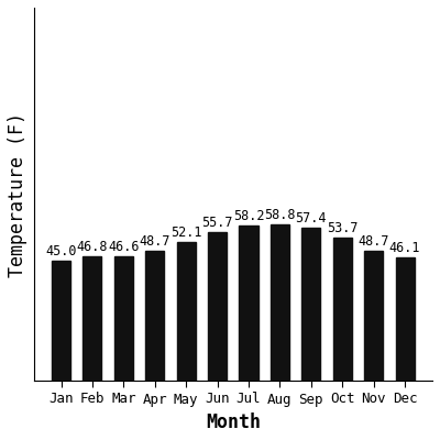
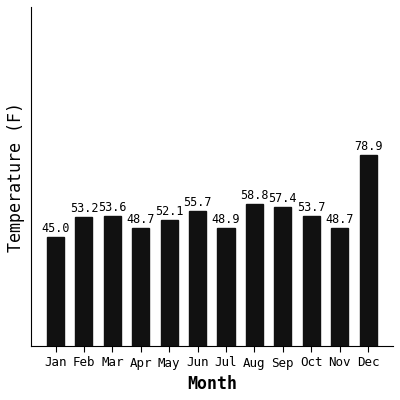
Feb: 46.8 -> 53.2
Mar: 46.6 -> 53.6
Jul: 58.2 -> 48.9
Dec: 46.1 -> 78.9
